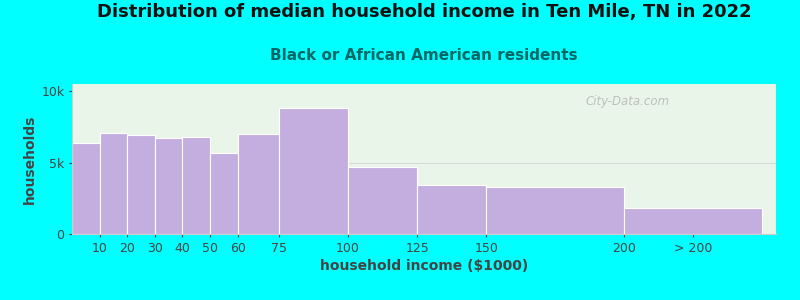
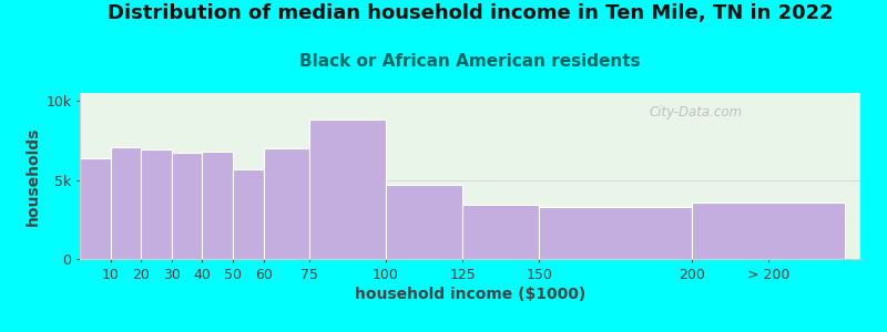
> 200: 1.8k -> 3.6k
